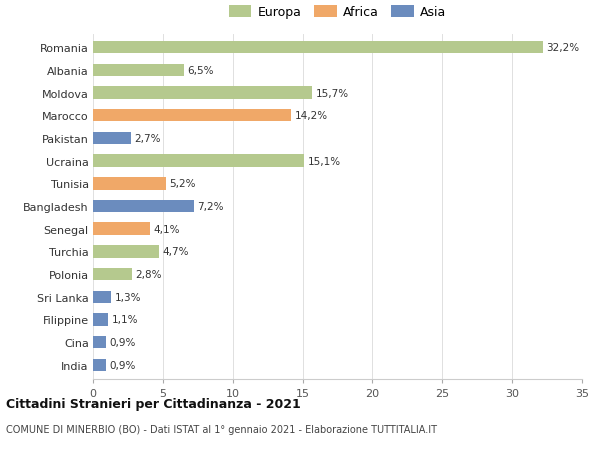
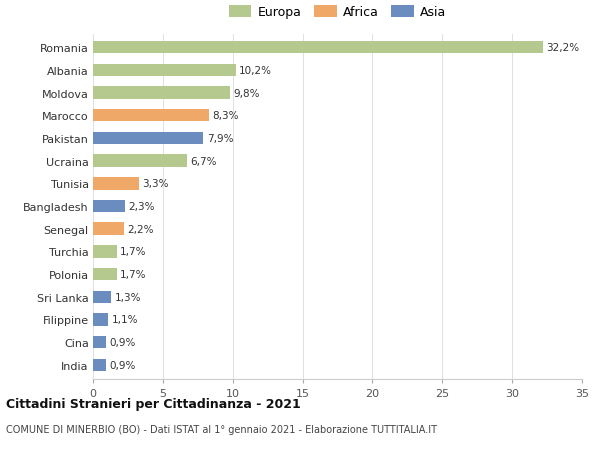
Albania: 6,5% -> 10,2%
Moldova: 15,7% -> 9,8%
Marocco: 14,2% -> 8,3%
Pakistan: 2,7% -> 7,9%
Ucraina: 15,1% -> 6,7%
Tunisia: 5,2% -> 3,3%
Bangladesh: 7,2% -> 2,3%
Senegal: 4,1% -> 2,2%
Turchia: 4,7% -> 1,7%
Polonia: 2,8% -> 1,7%
